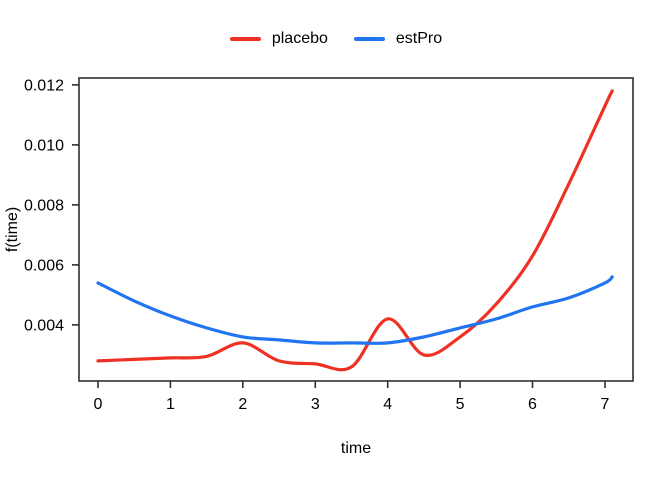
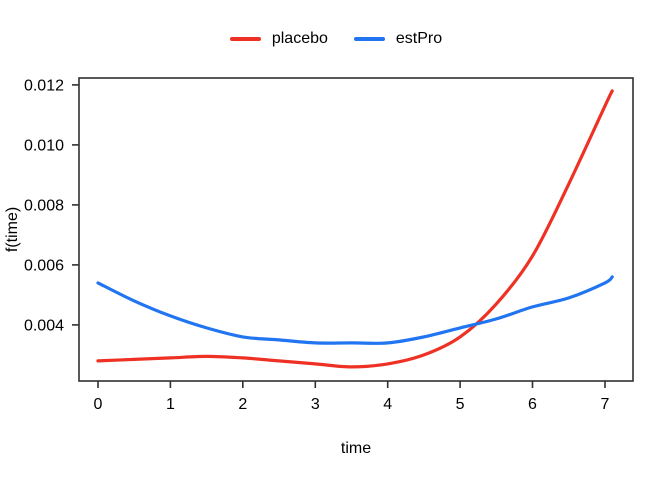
placebo/2: 0.0034 -> 0.0029
placebo/4: 0.0042 -> 0.0027
